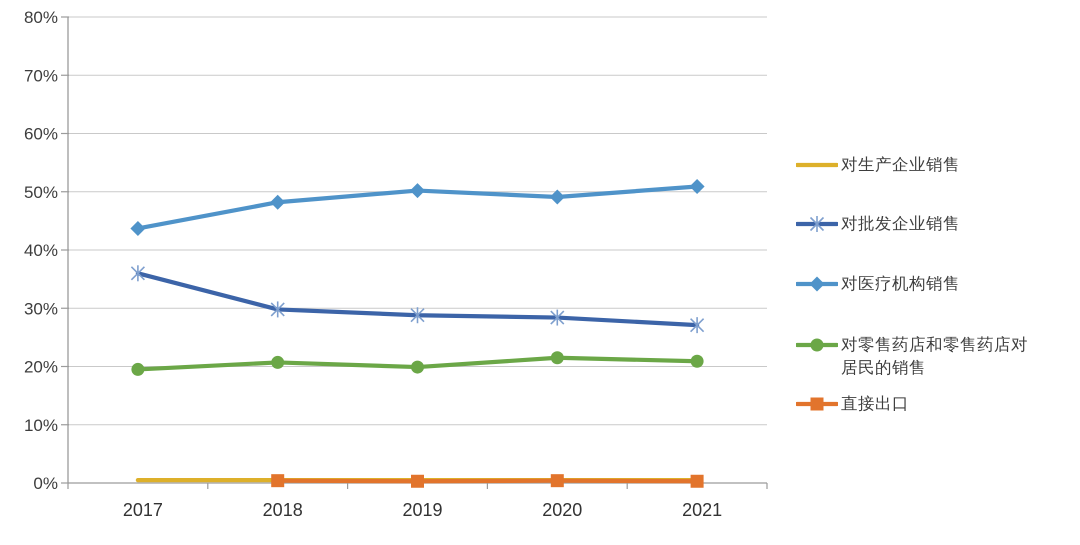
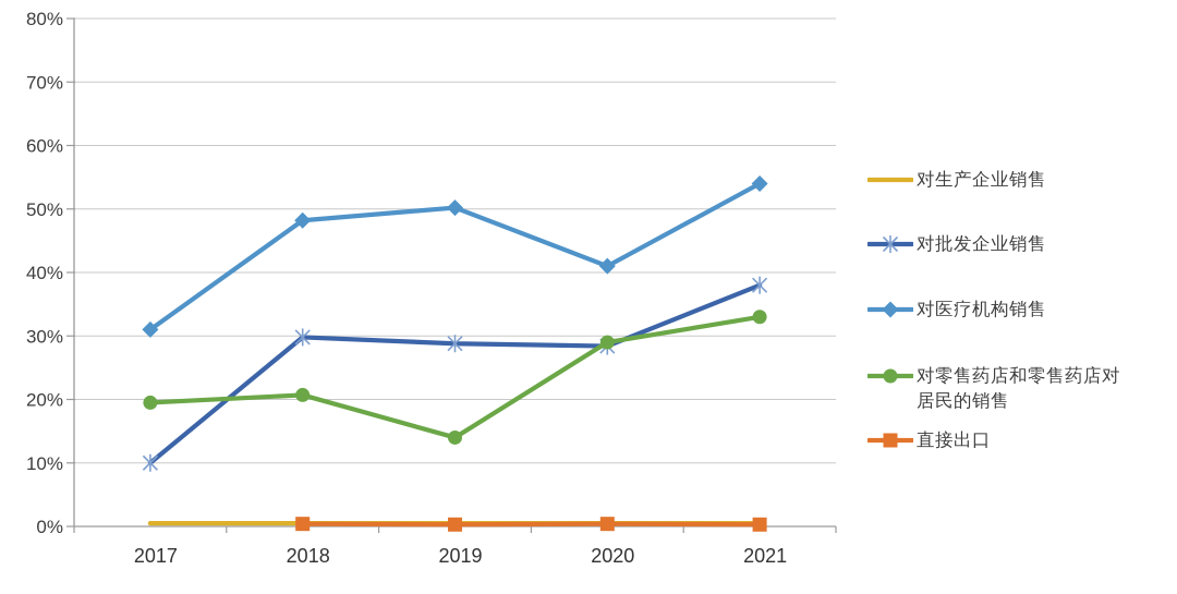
对批发企业销售/2017: 36% -> 10%
对医疗机构销售/2017: 44% -> 31%
对零售药店和零售药店对居民的销售/2019: 20% -> 14%
对医疗机构销售/2020: 49% -> 41%
对零售药店和零售药店对居民的销售/2020: 22% -> 29%
对批发企业销售/2021: 27% -> 38%
对医疗机构销售/2021: 51% -> 54%
对零售药店和零售药店对居民的销售/2021: 21% -> 33%
